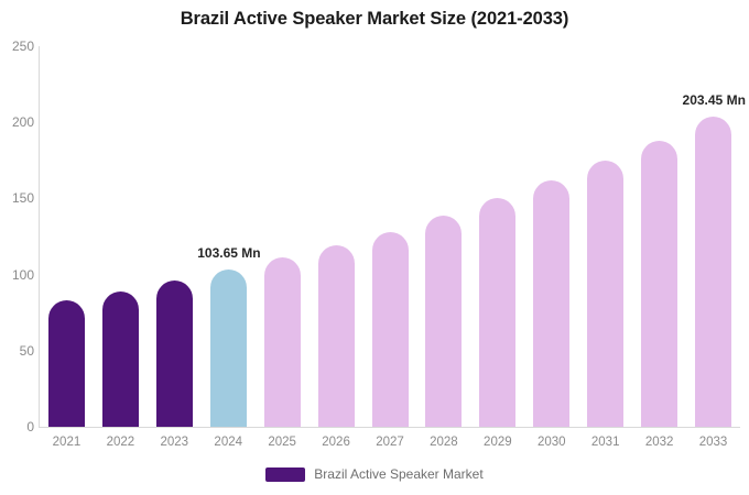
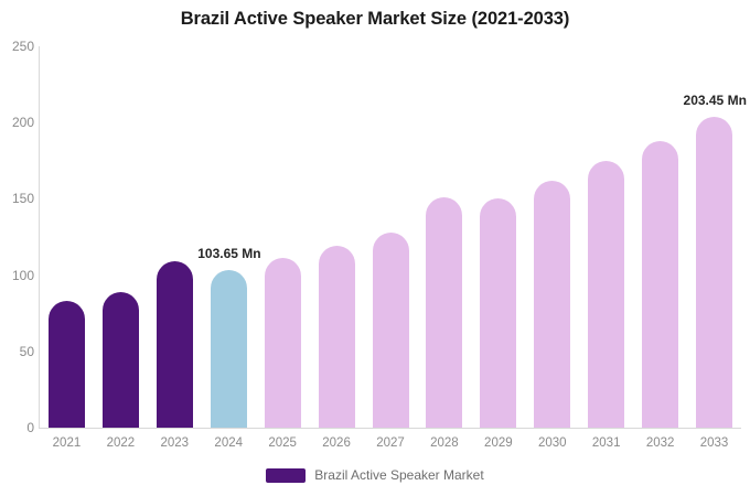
2023: 96 -> 109
2028: 139 -> 151
